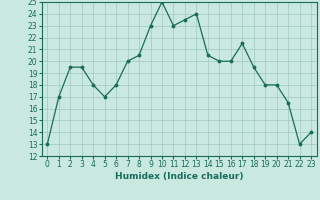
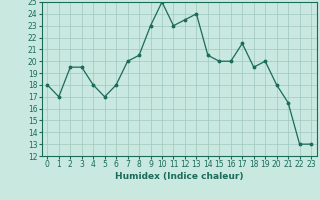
0: 13.0 -> 18.0
19: 18.0 -> 20.0
23: 14.0 -> 13.0
